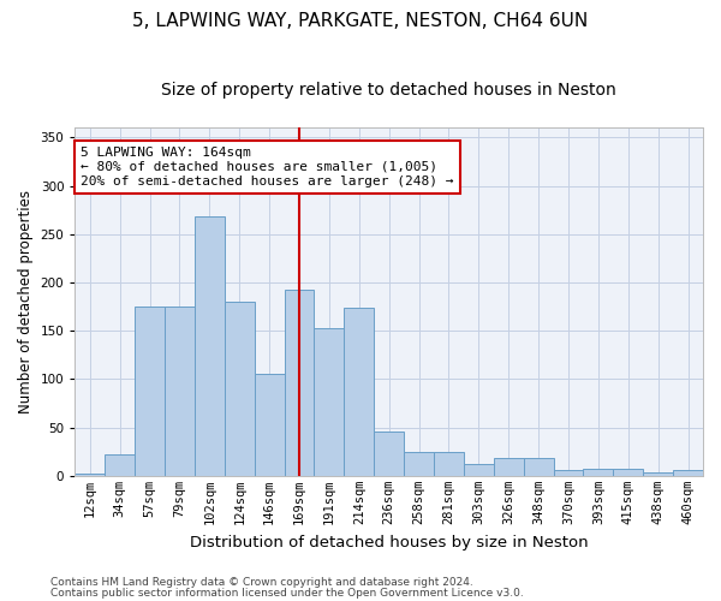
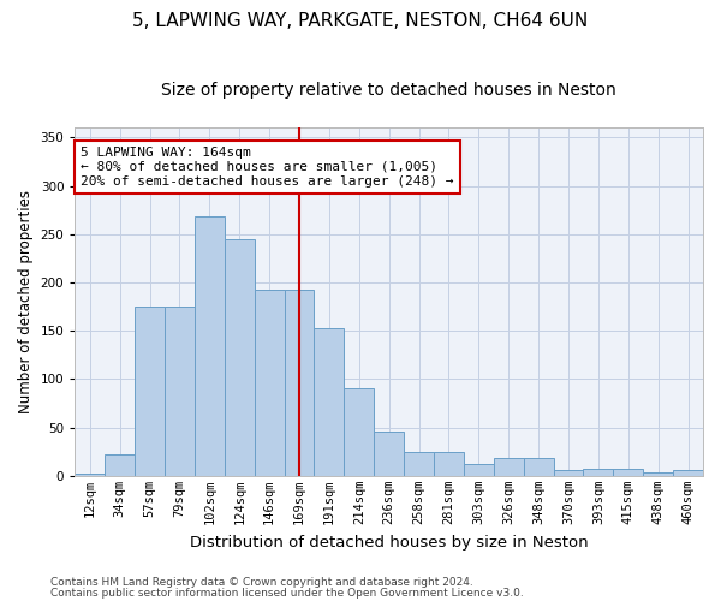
124sqm: 180 -> 245
146sqm: 106 -> 192
214sqm: 174 -> 90
